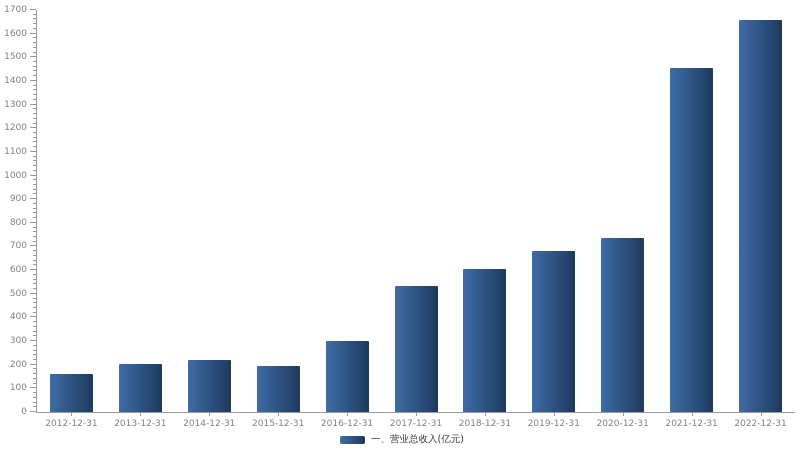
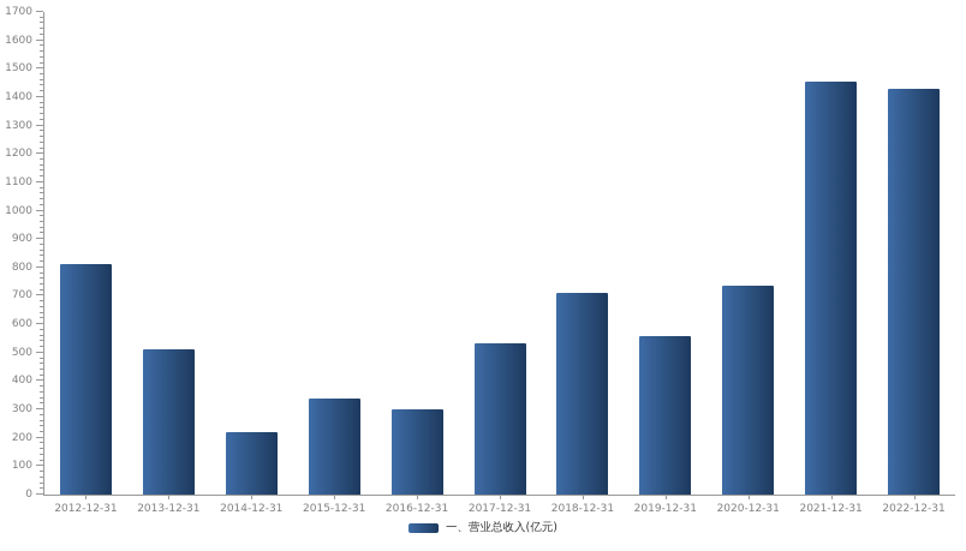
2012-12-31: 160 -> 810
2013-12-31: 200 -> 510
2015-12-31: 200 -> 340
2018-12-31: 610 -> 710
2019-12-31: 680 -> 560
2022-12-31: 1660 -> 1430
